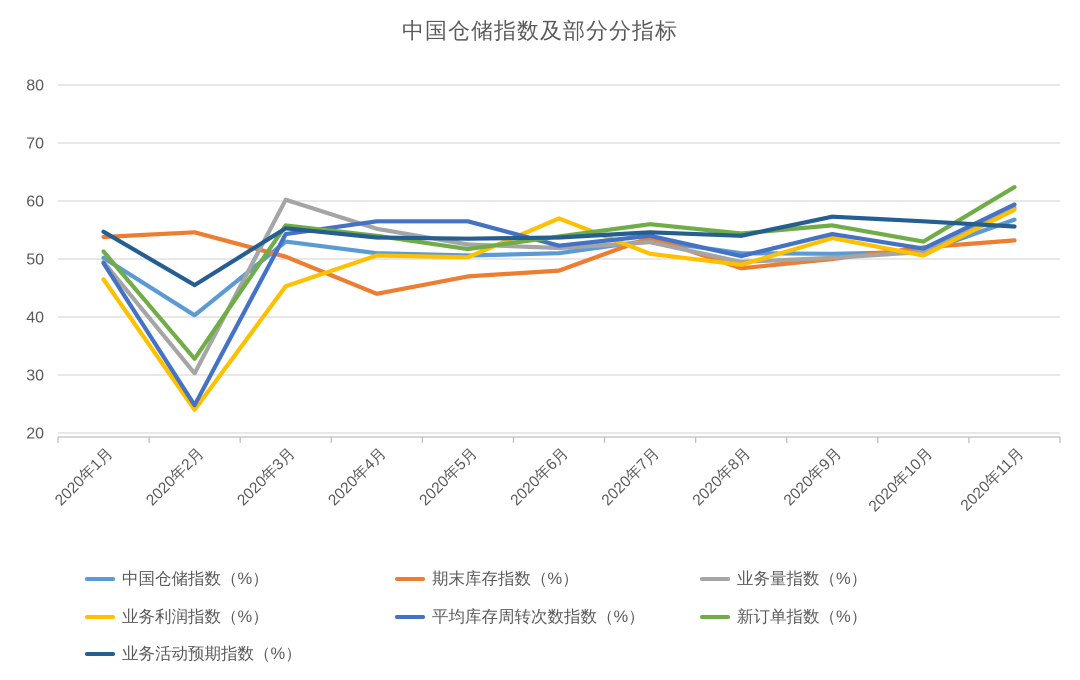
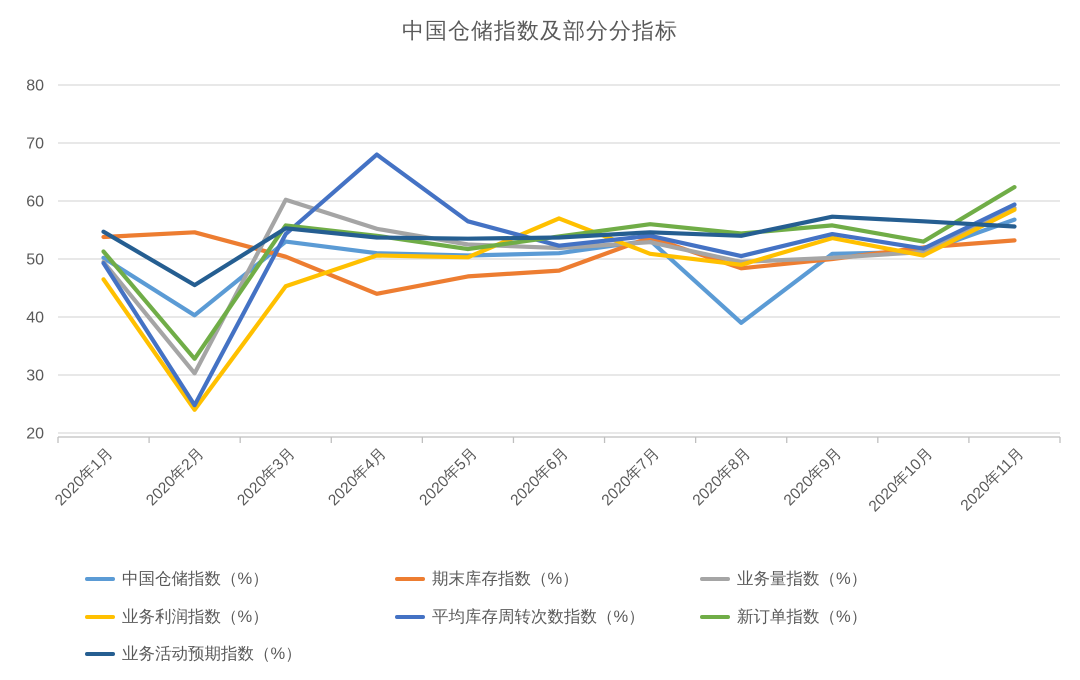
平均库存周转次数指数（%）/2020年4月: 56 -> 68
中国仓储指数（%）/2020年8月: 51 -> 39
